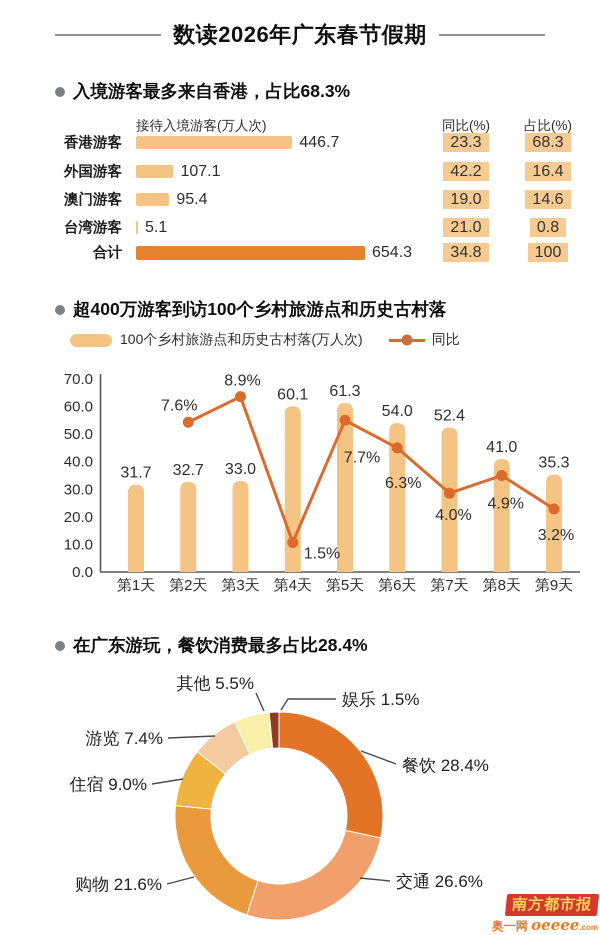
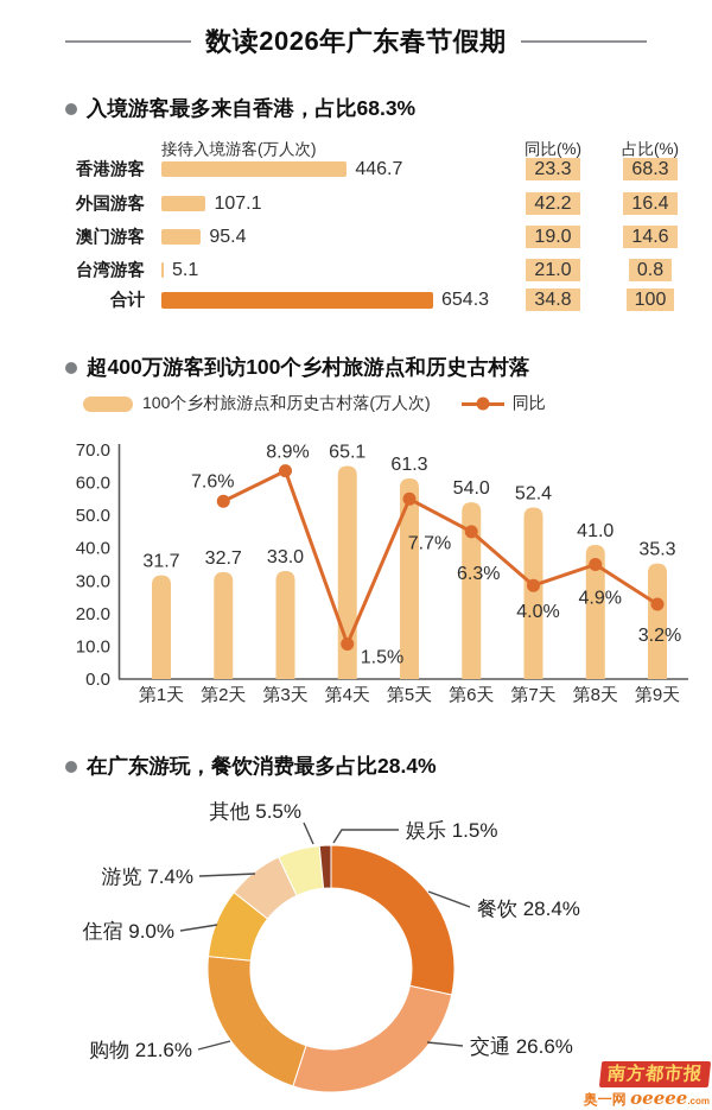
超400万游客到访100个乡村旅游点和历史古村落/100个乡村旅游点和历史古村落(万人次)/第4天: 60.1 -> 65.1
